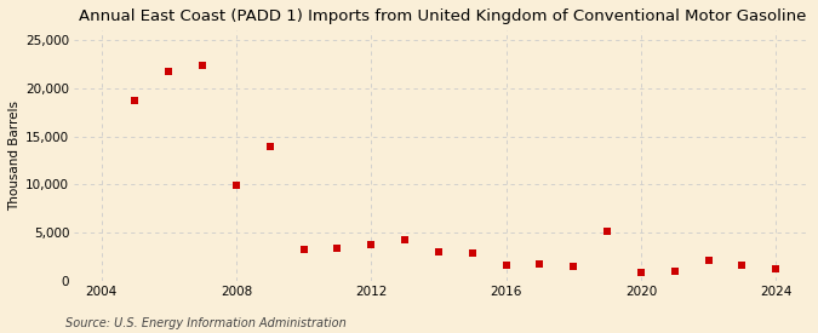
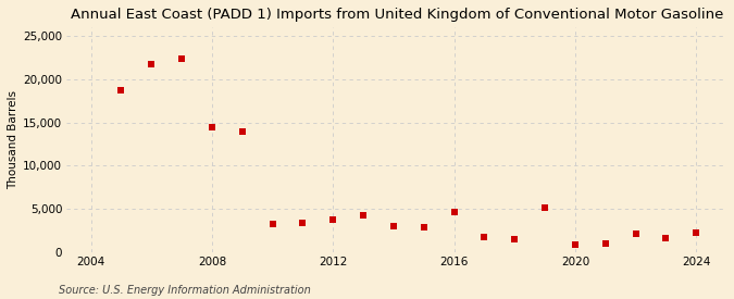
2008: 9,900 -> 14,400
2016: 1,600 -> 4,600
2024: 1,200 -> 2,200
